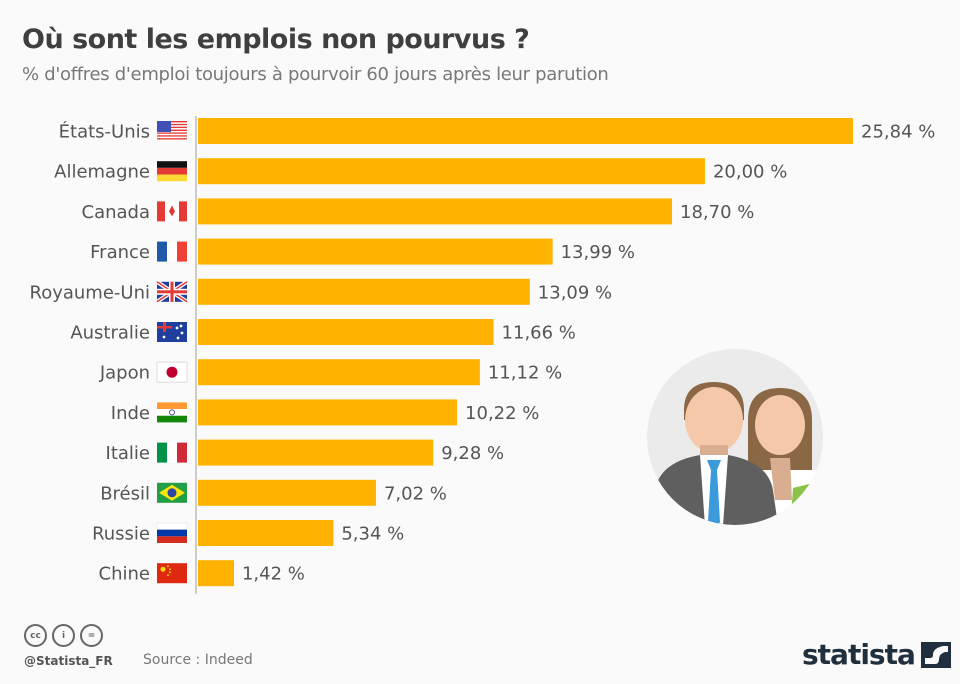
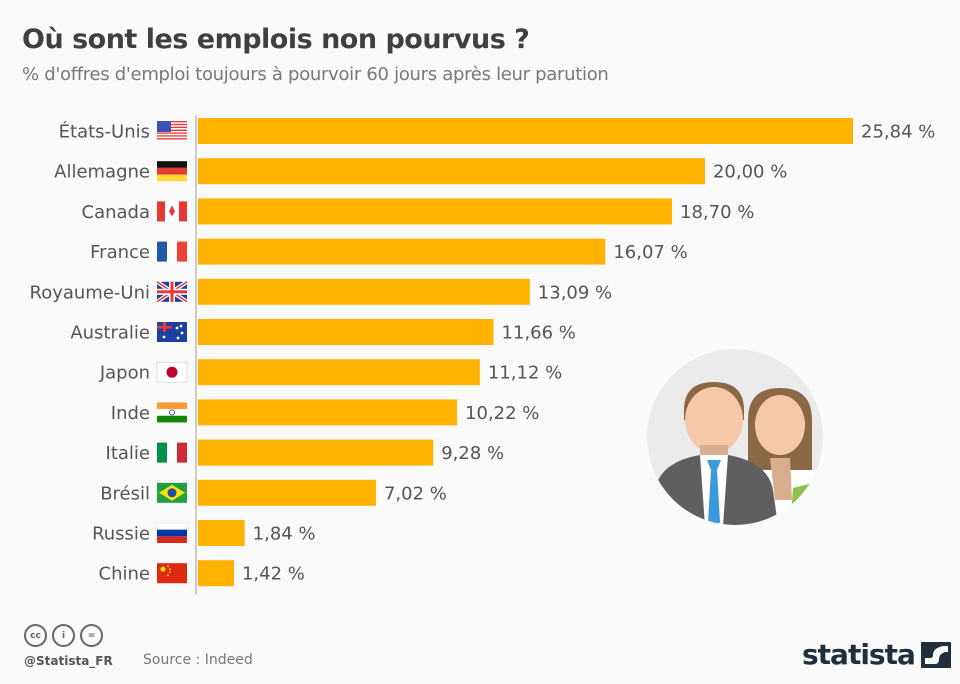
France: 13,99 -> 16,07
Russie: 5,34 -> 1,84
